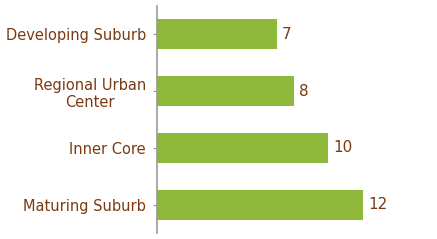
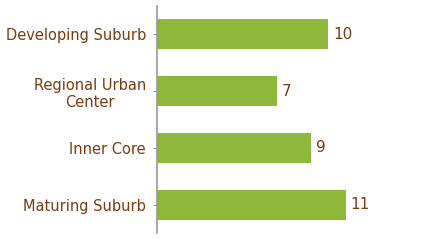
Developing Suburb: 7 -> 10
Regional Urban Center: 8 -> 7
Inner Core: 10 -> 9
Maturing Suburb: 12 -> 11
